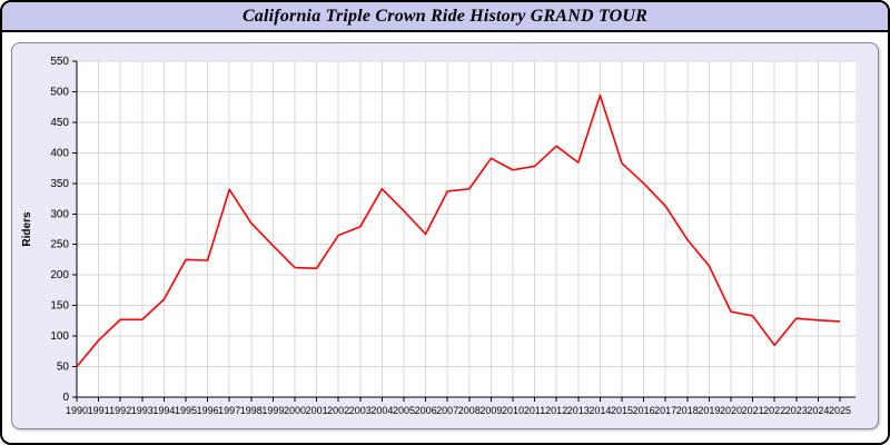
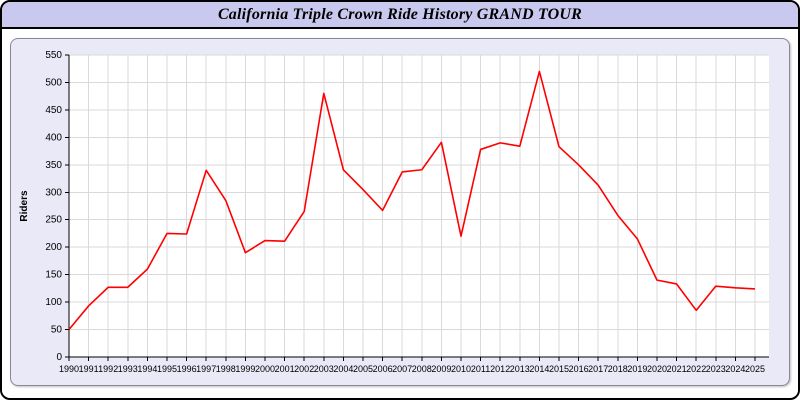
1999: 250 -> 190
2003: 280 -> 480
2010: 370 -> 220
2012: 410 -> 390
2014: 490 -> 520
